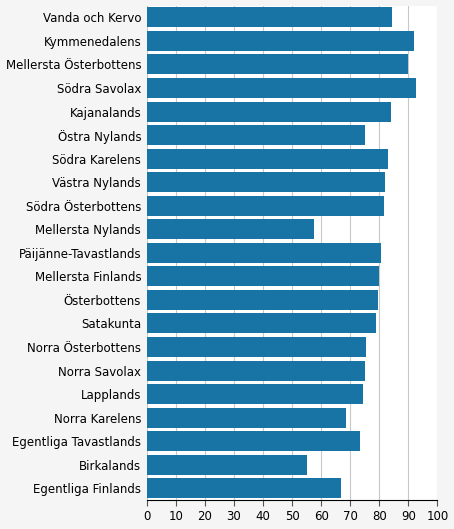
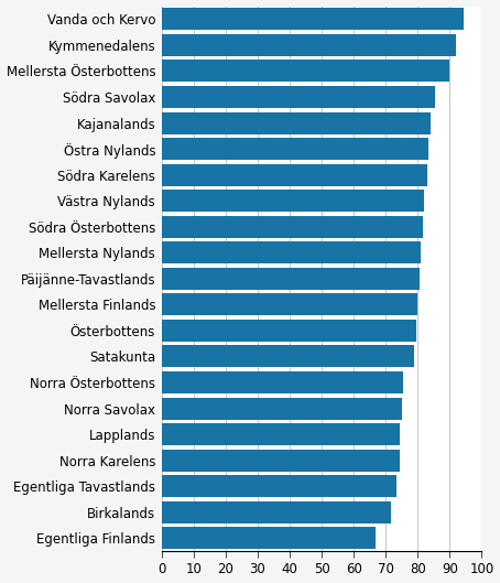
Vanda och Kervo: 84.5 -> 94.5
Södra Savolax: 92.5 -> 85.5
Östra Nylands: 75.0 -> 83.5
Mellersta Nylands: 57.5 -> 81.0
Norra Karelens: 68.5 -> 74.5
Birkalands: 55.0 -> 71.5
